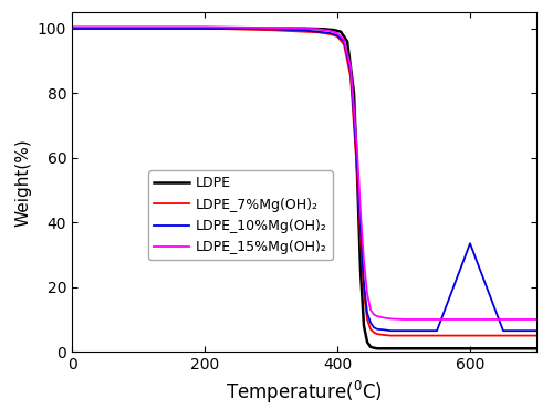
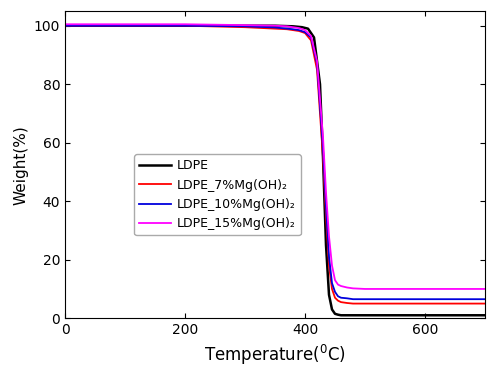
LDPE_10%Mg(OH)₂/600: 33.5 -> 6.5
